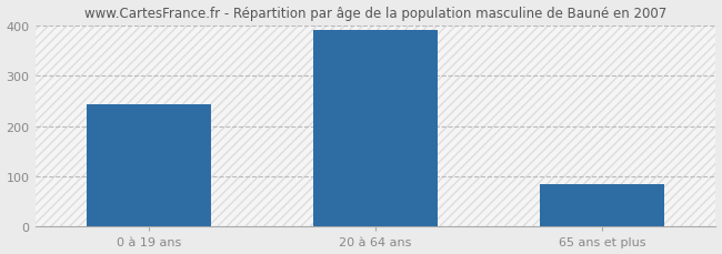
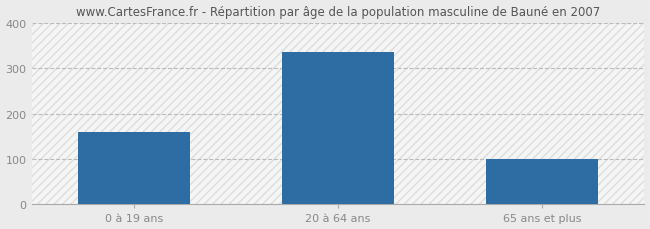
0 à 19 ans: 243 -> 160
20 à 64 ans: 392 -> 335
65 ans et plus: 85 -> 100
